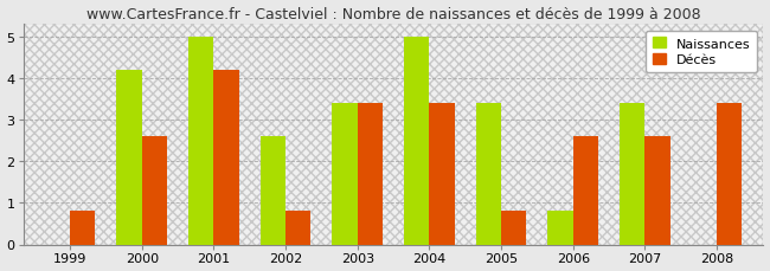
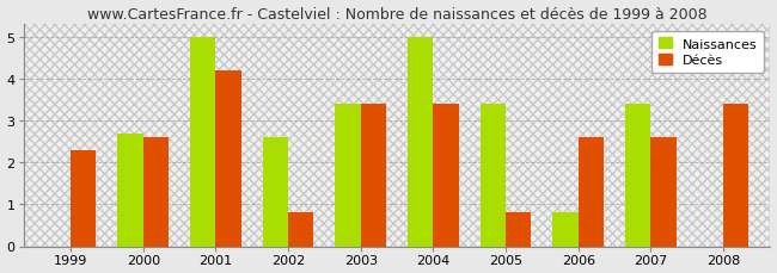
Décès/1999: 0.8 -> 2.3
Naissances/2000: 4.2 -> 2.7
